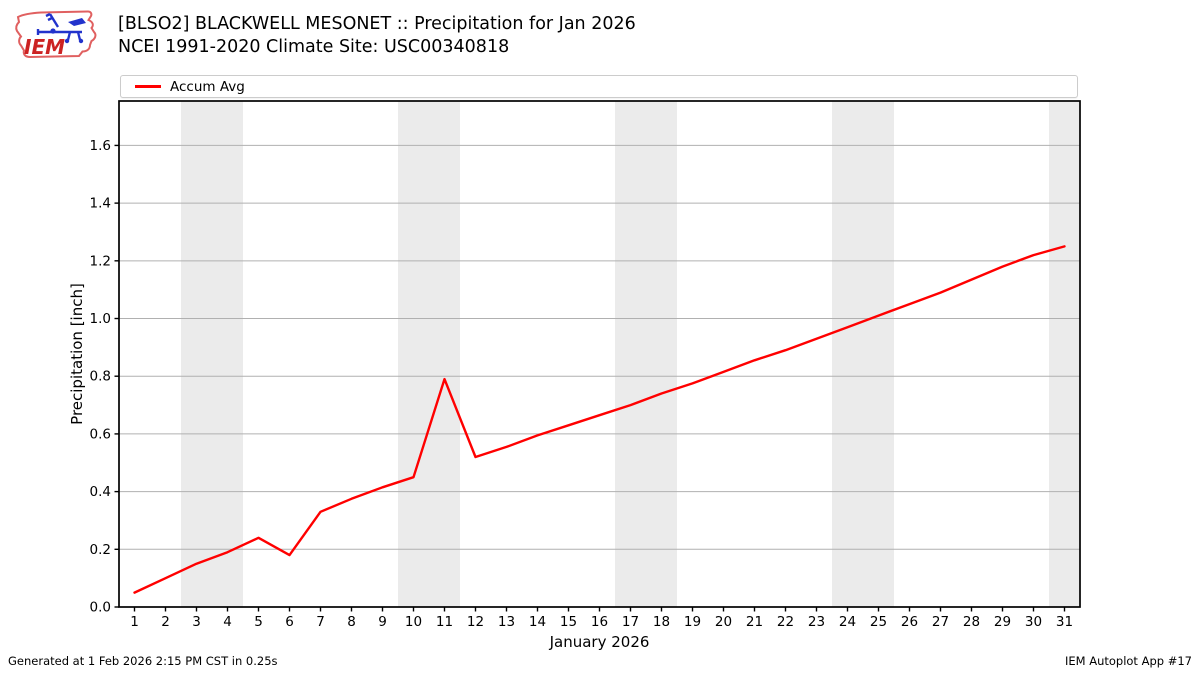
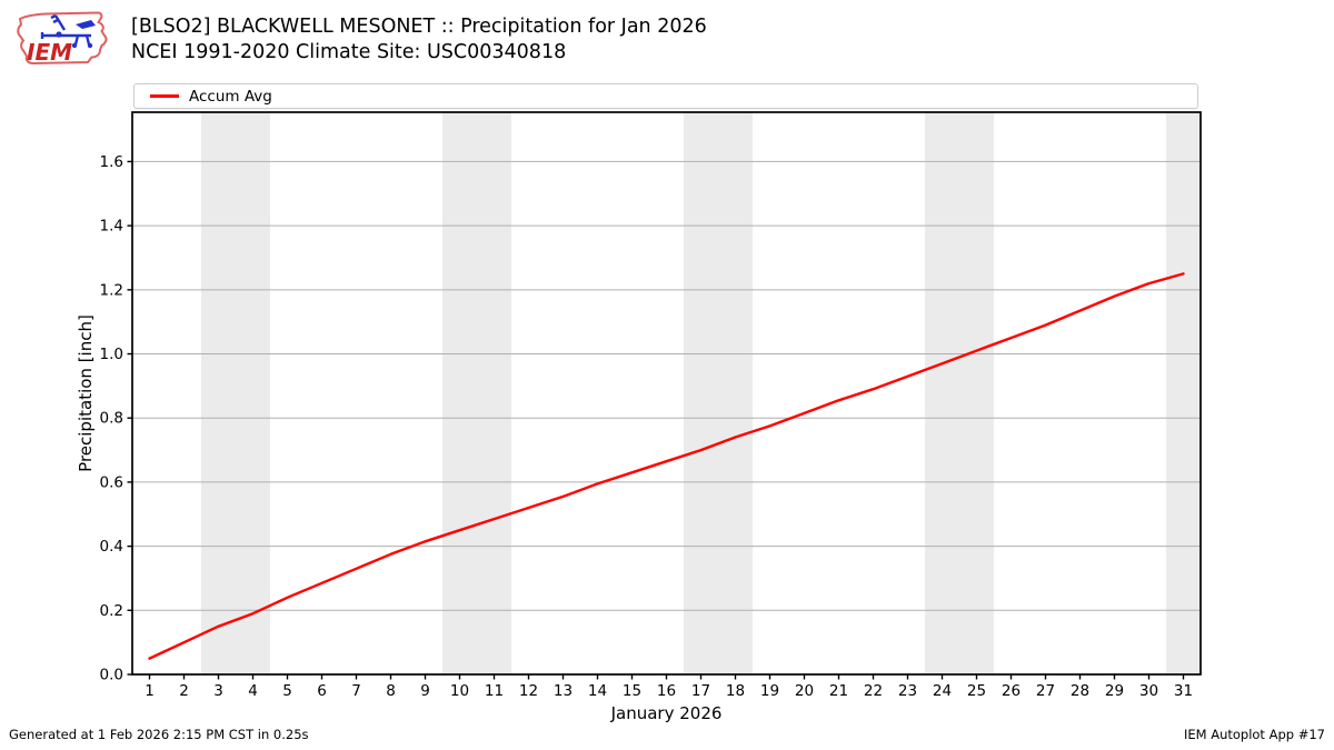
6: 0.18 -> 0.28
11: 0.79 -> 0.48
